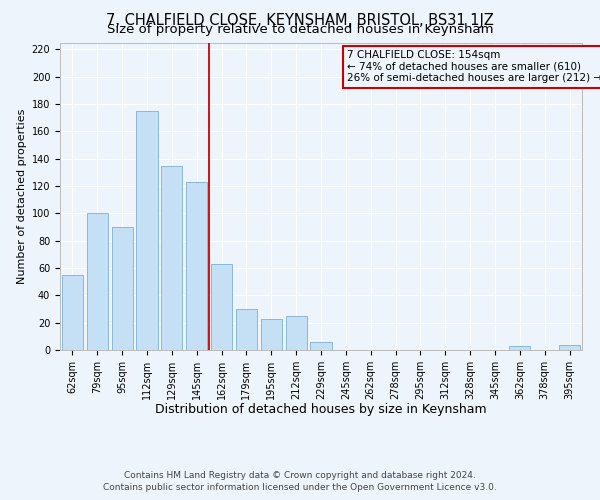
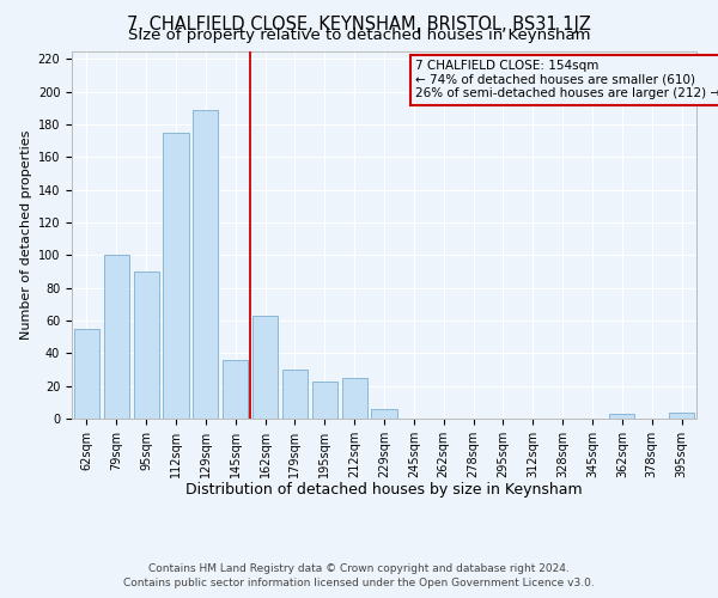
129sqm: 135 -> 189
145sqm: 123 -> 36
